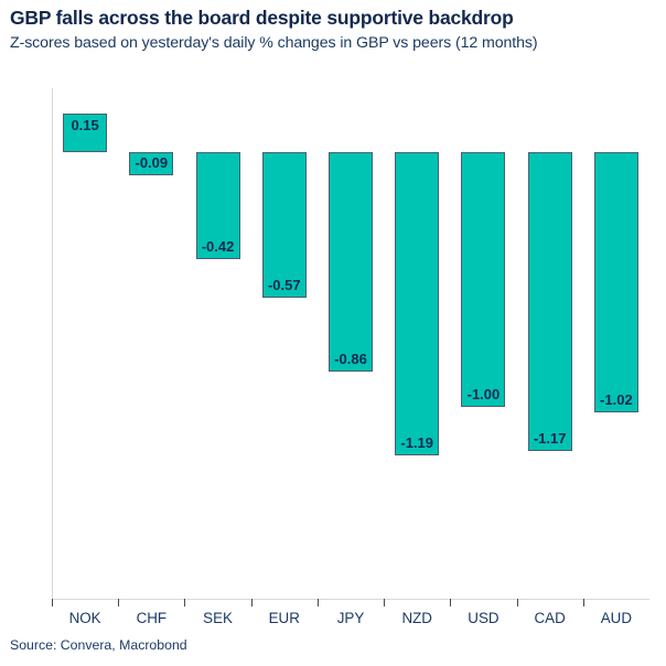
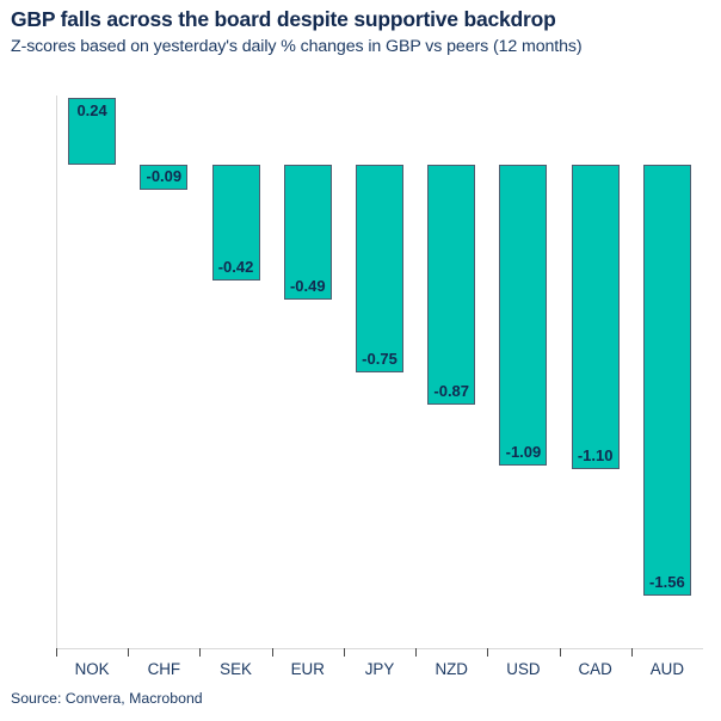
NOK: 0.15 -> 0.24
EUR: -0.57 -> -0.49
JPY: -0.86 -> -0.75
NZD: -1.19 -> -0.87
USD: -1.00 -> -1.09
CAD: -1.17 -> -1.10
AUD: -1.02 -> -1.56
